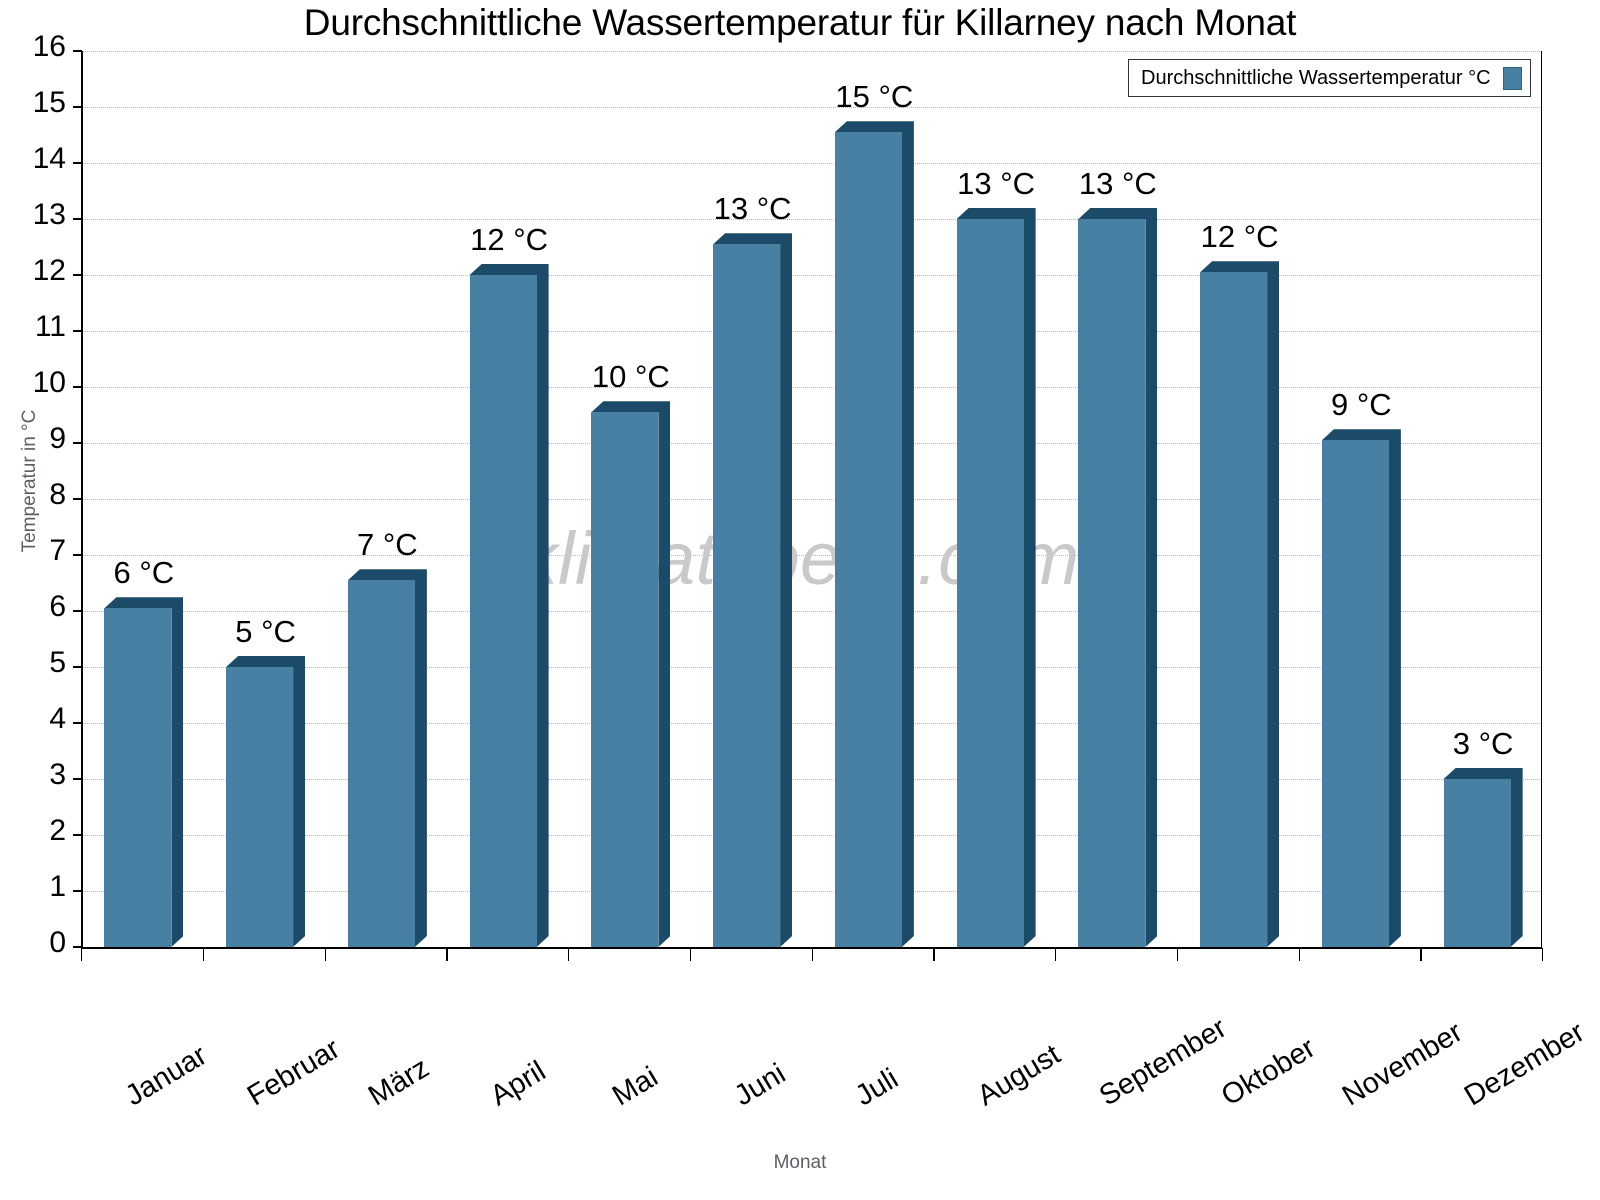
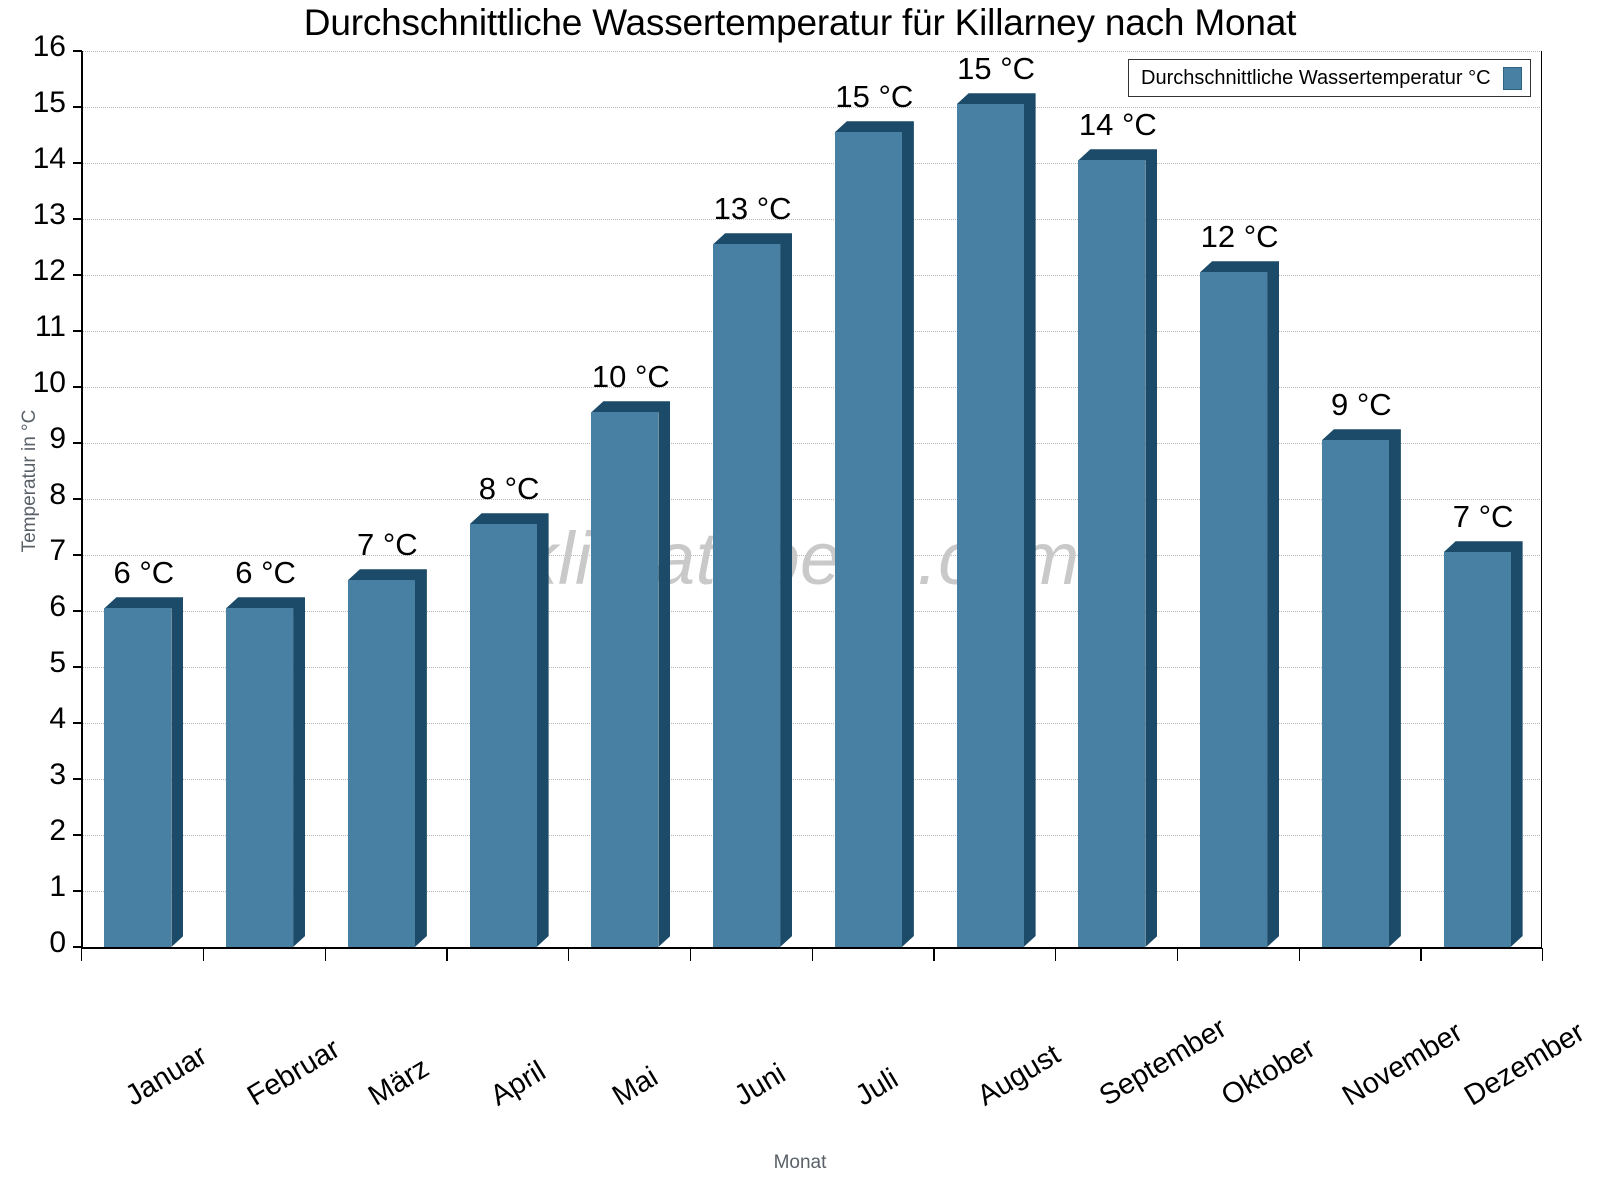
Februar: 5 -> 6
April: 12 -> 8
August: 13 -> 15
September: 13 -> 14
Dezember: 3 -> 7
